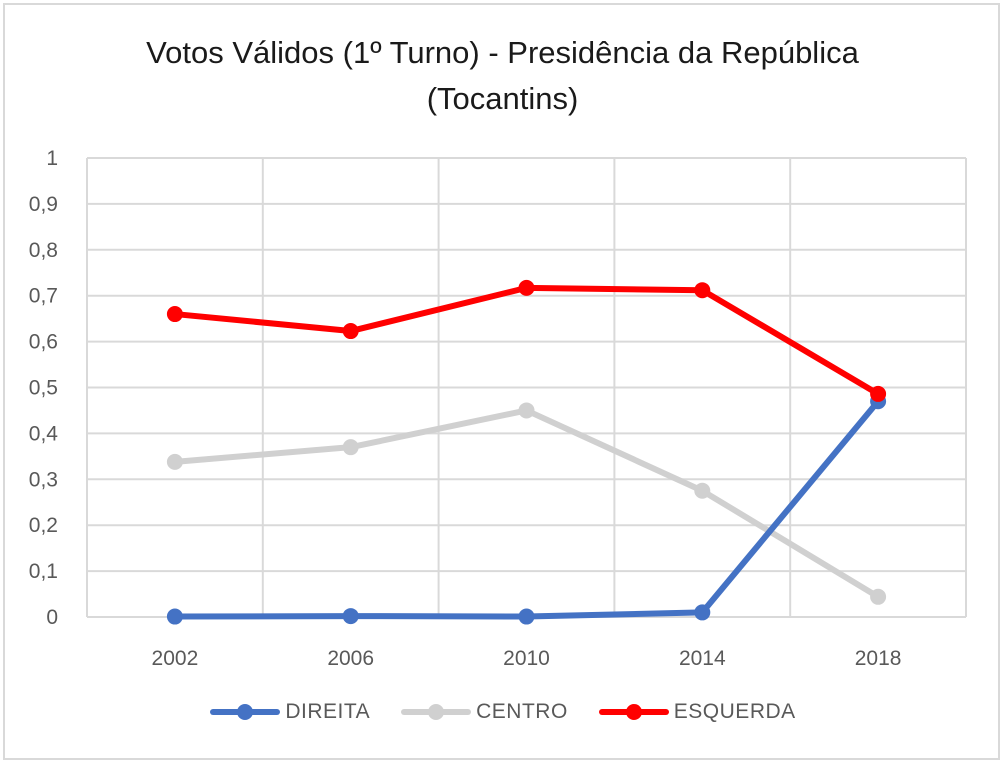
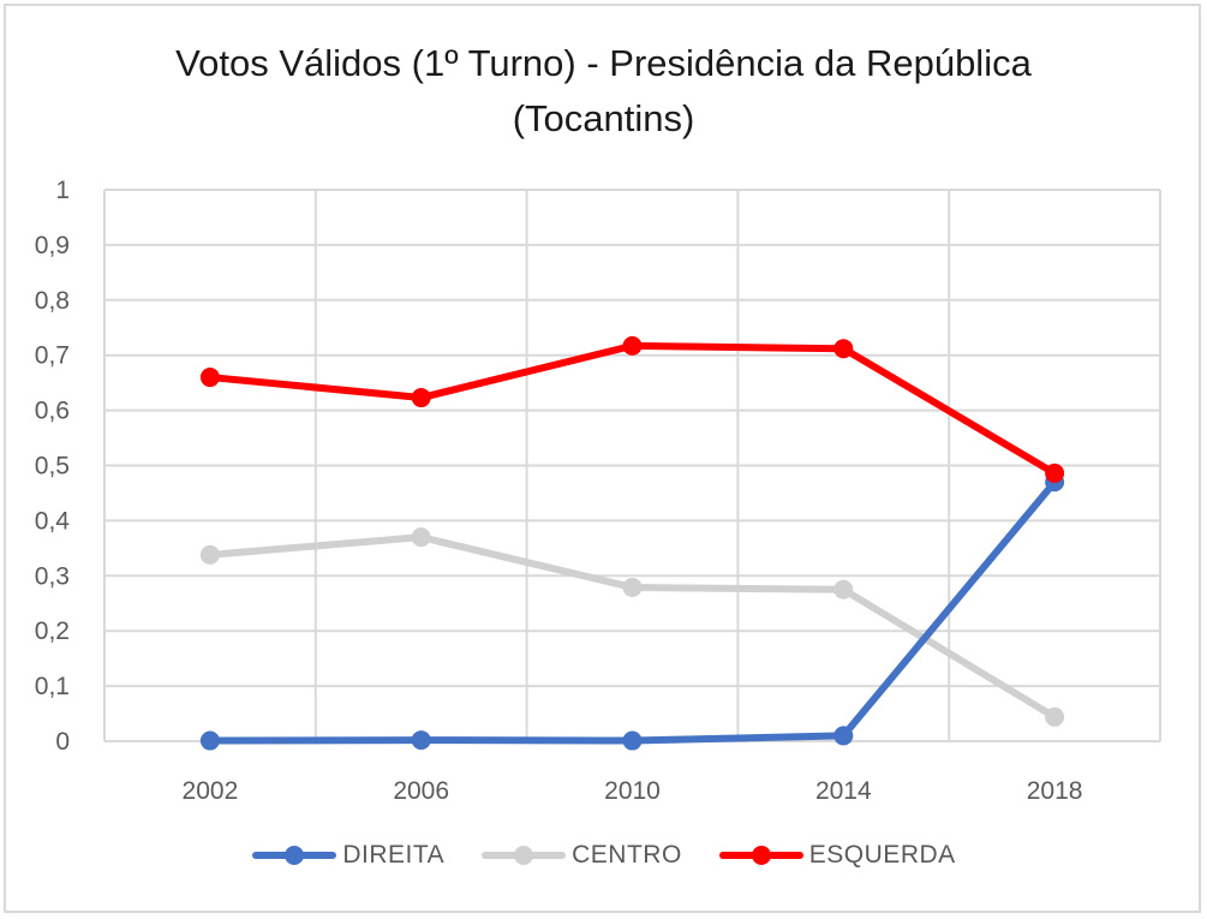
CENTRO/2010: 0,45 -> 0,28
